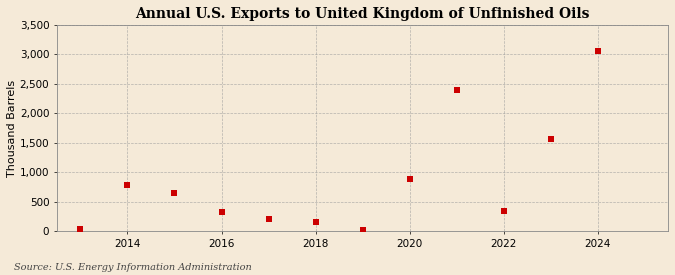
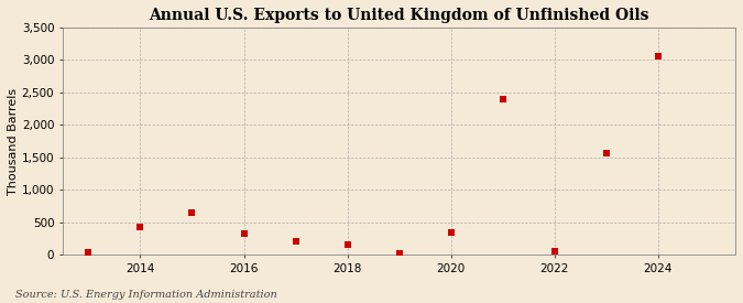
2014: 780 -> 420
2020: 880 -> 350
2022: 340 -> 50
